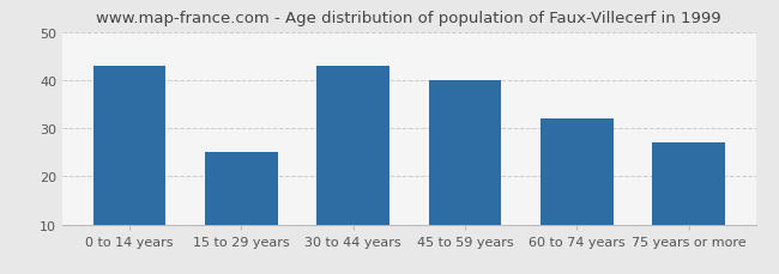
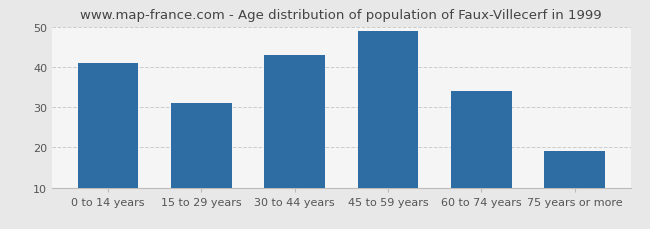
0 to 14 years: 43 -> 41
15 to 29 years: 25 -> 31
45 to 59 years: 40 -> 49
60 to 74 years: 32 -> 34
75 years or more: 27 -> 19
